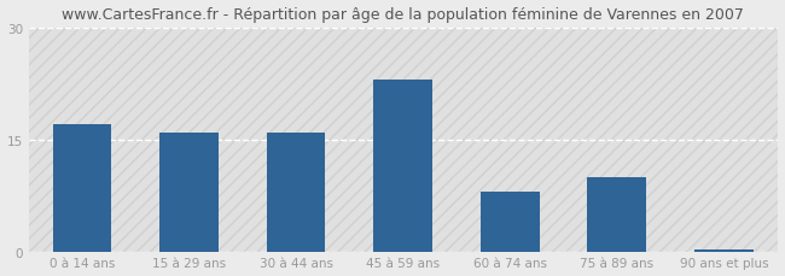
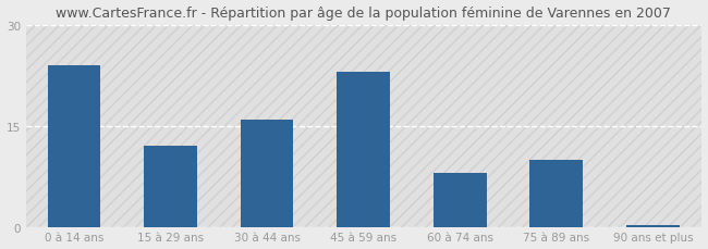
0 à 14 ans: 17.0 -> 24.0
15 à 29 ans: 16.0 -> 12.0
